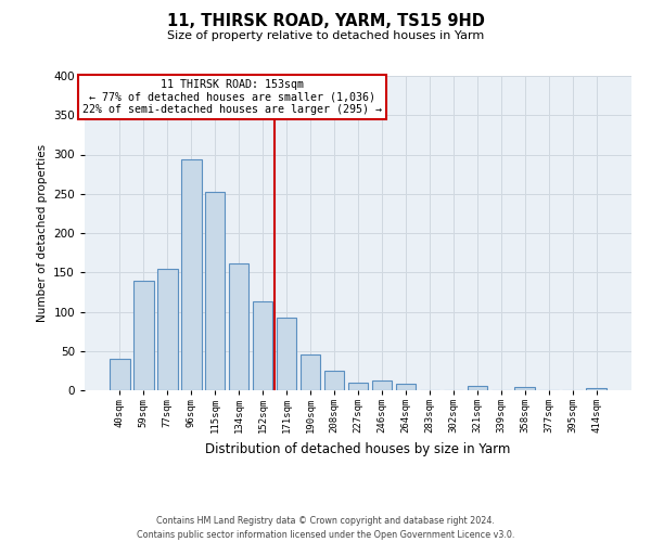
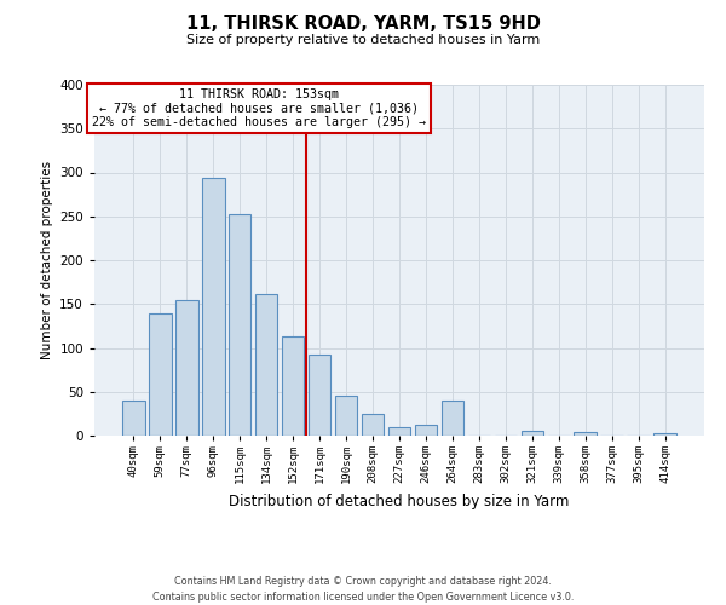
264sqm: 8 -> 40
